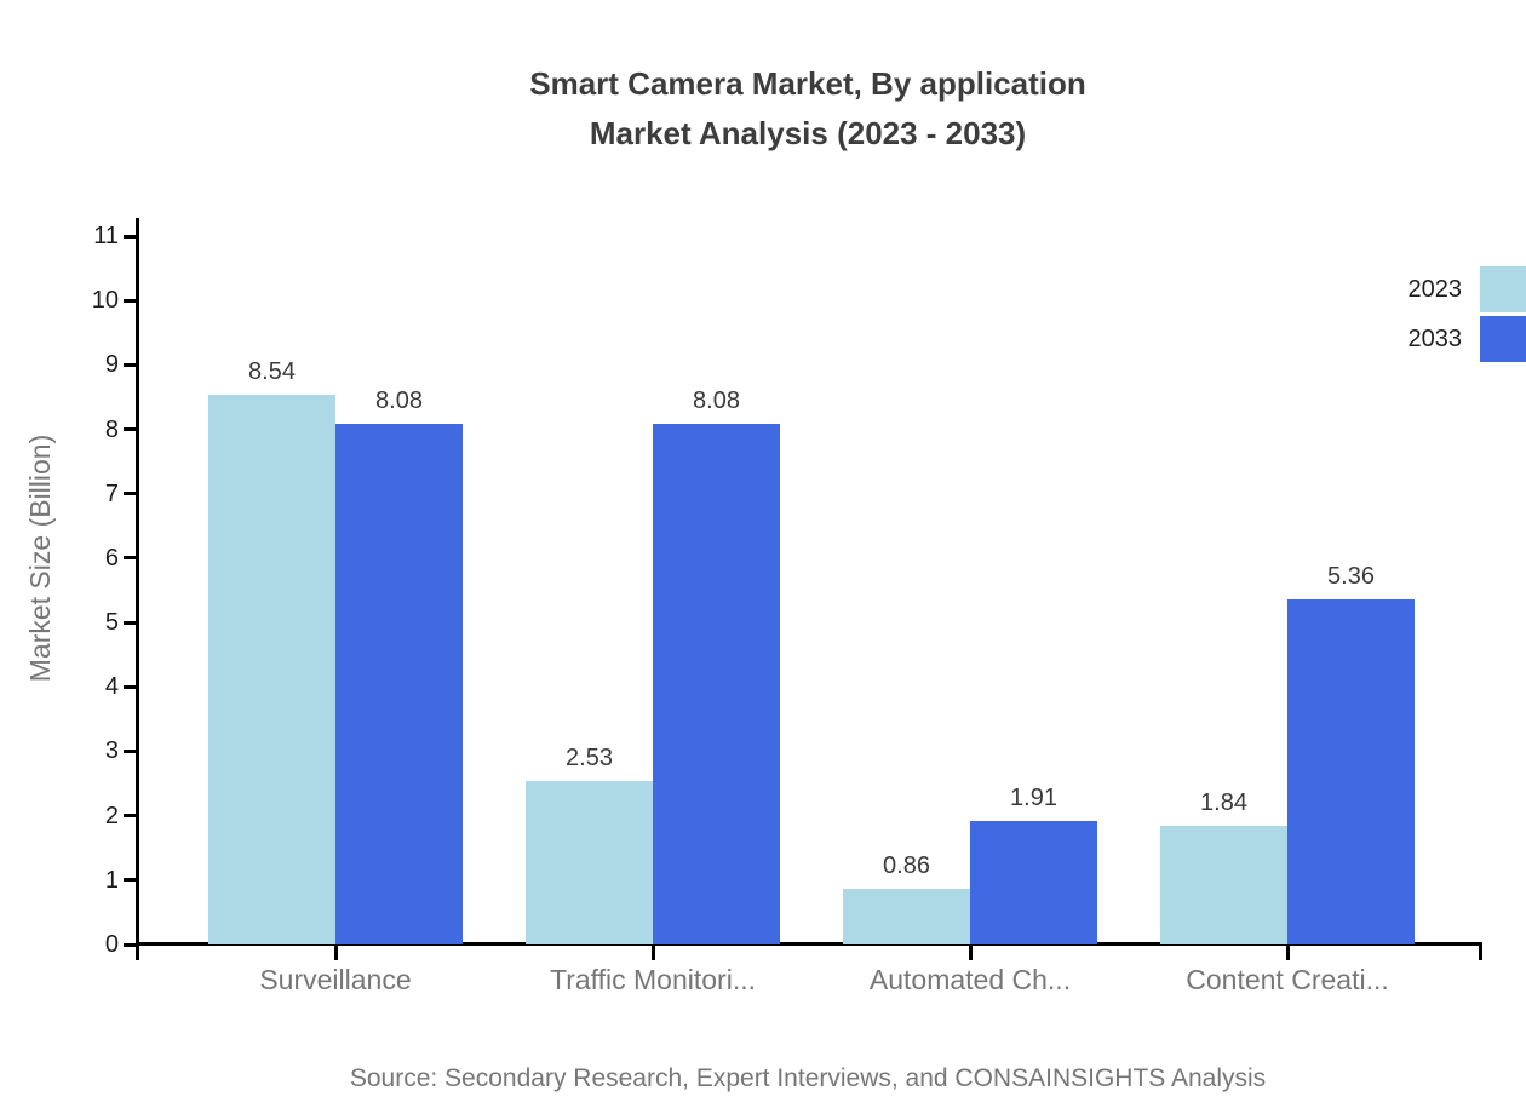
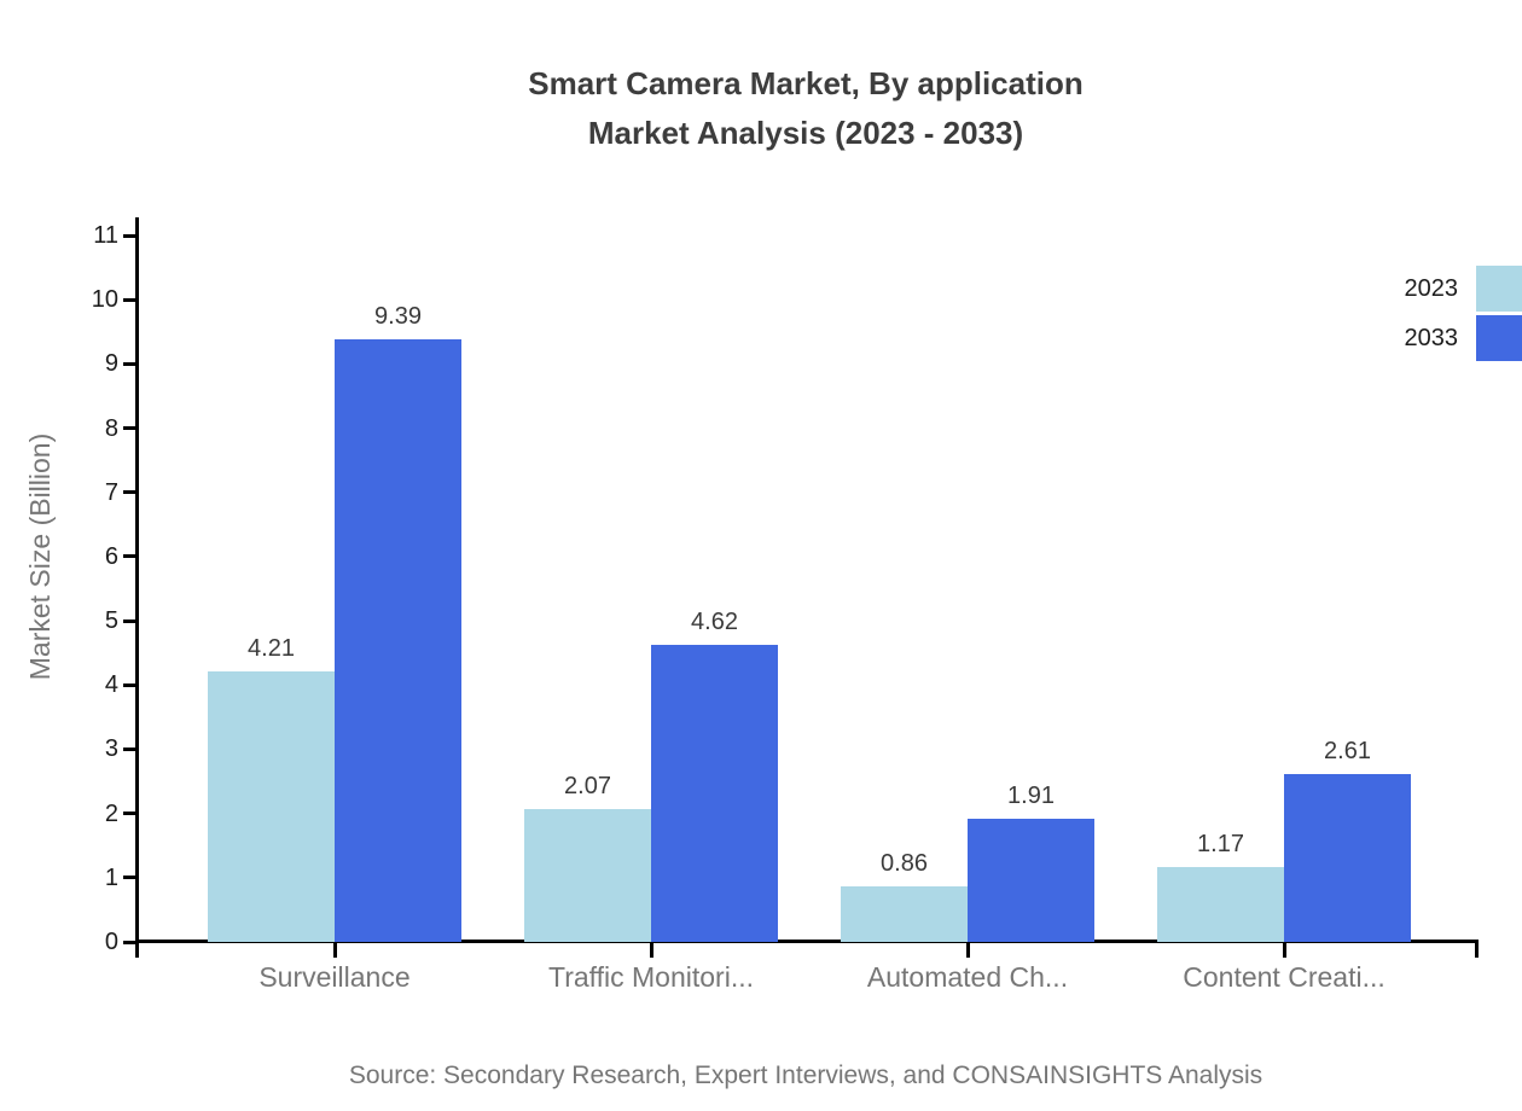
2023/Surveillance: 8.54 -> 4.21
2033/Surveillance: 8.08 -> 9.39
2023/Traffic Monitori...: 2.53 -> 2.07
2033/Traffic Monitori...: 8.08 -> 4.62
2023/Content Creati...: 1.84 -> 1.17
2033/Content Creati...: 5.36 -> 2.61
